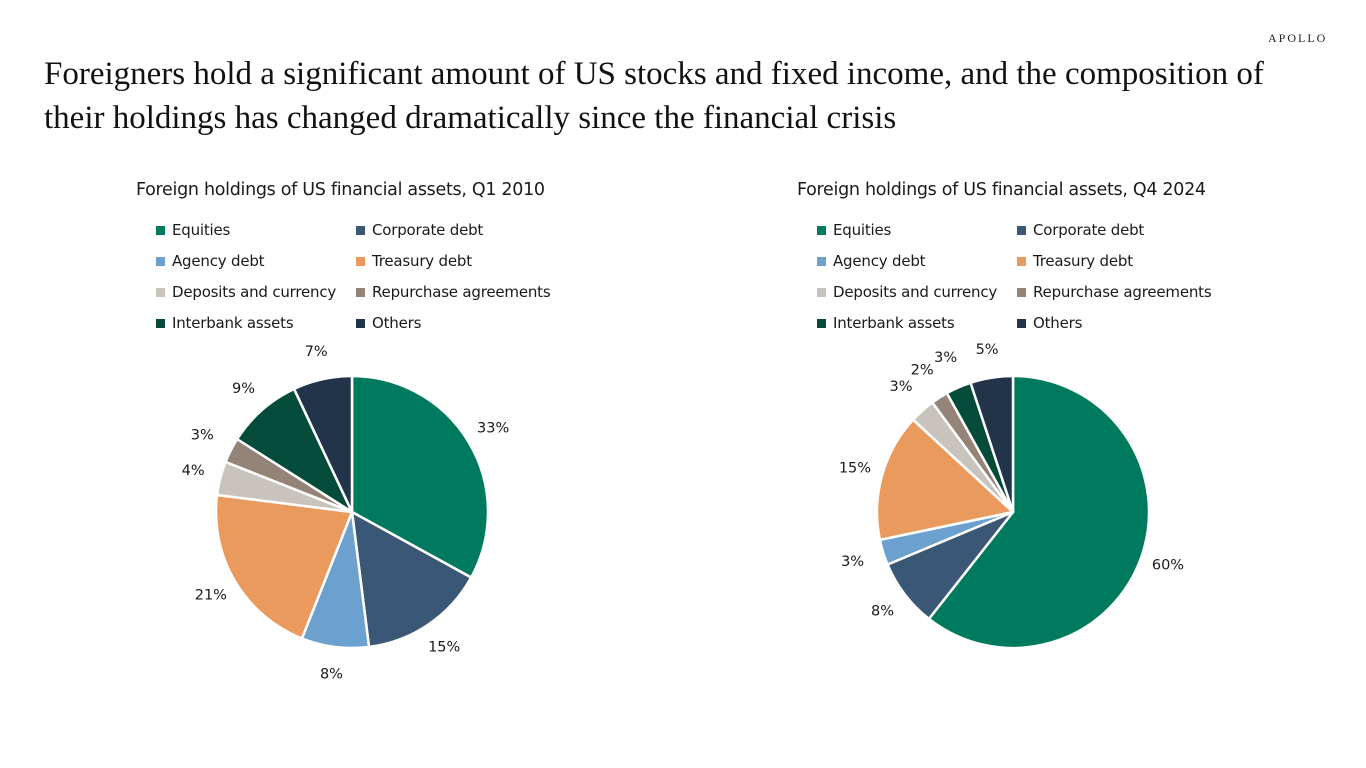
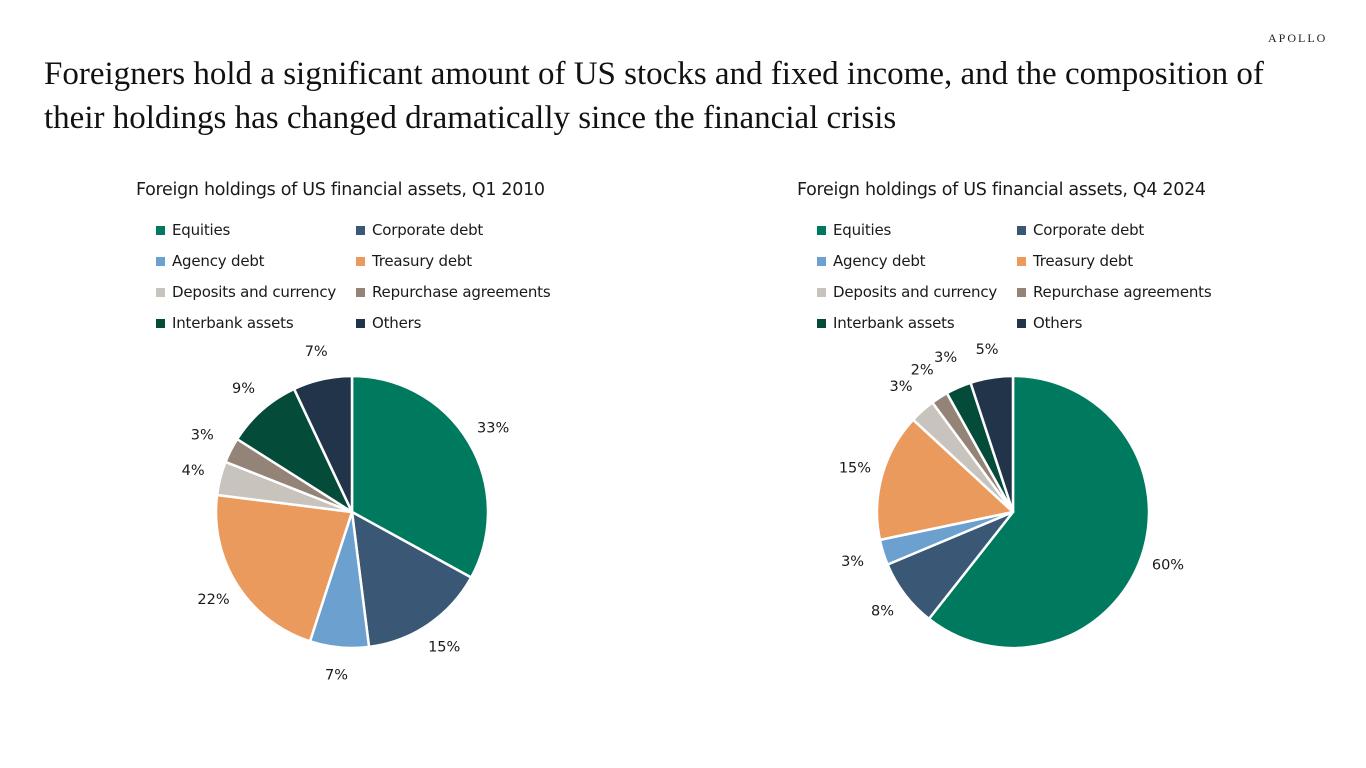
Foreign holdings of US financial assets, Q1 2010/Agency debt: 8% -> 7%
Foreign holdings of US financial assets, Q1 2010/Treasury debt: 21% -> 22%
